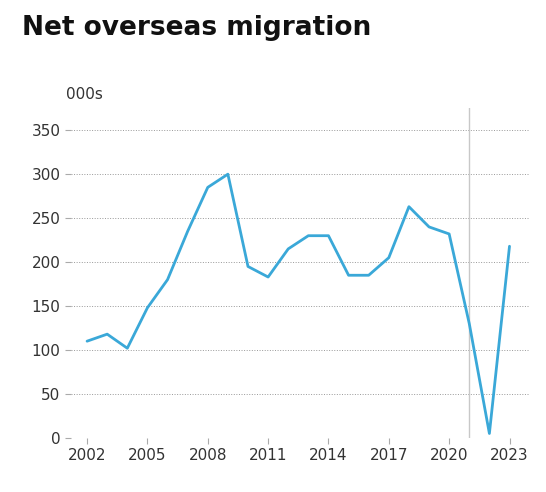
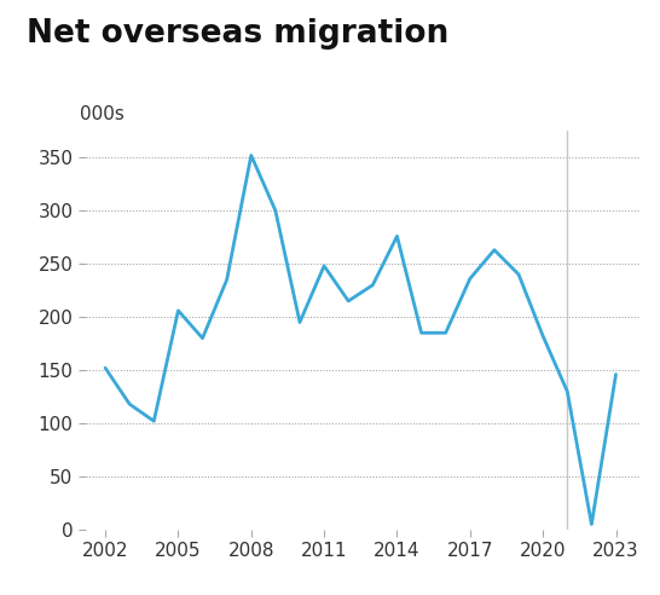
2002: 110 -> 152
2005: 148 -> 206
2008: 285 -> 352
2011: 183 -> 248
2014: 230 -> 276
2017: 205 -> 236
2020: 232 -> 182
2023: 218 -> 146
